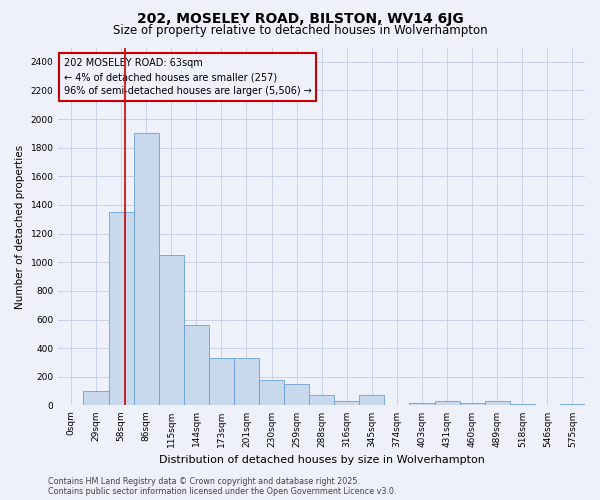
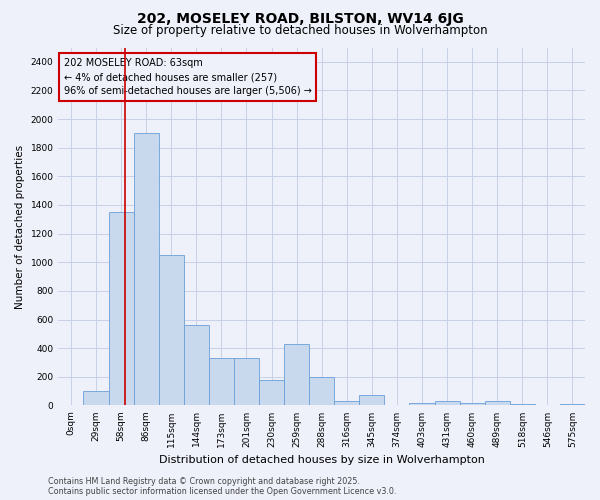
259sqm: 150 -> 430
288sqm: 70 -> 200
